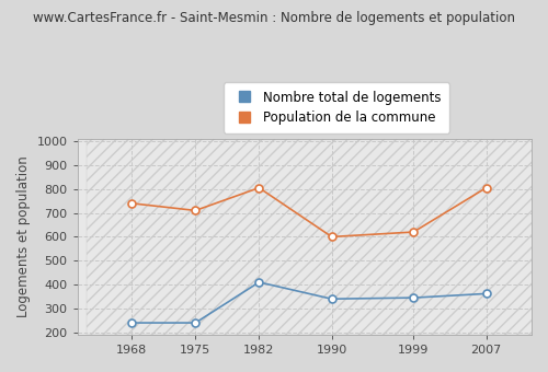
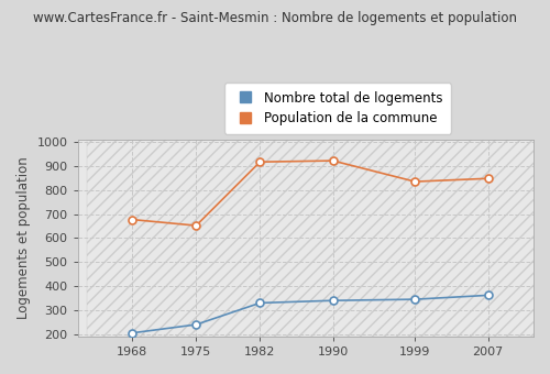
Nombre total de logements/1968: 240 -> 205
Population de la commune/1968: 740 -> 677
Population de la commune/1975: 710 -> 652
Nombre total de logements/1982: 410 -> 330
Population de la commune/1982: 805 -> 917
Population de la commune/1990: 600 -> 922
Population de la commune/1999: 620 -> 835
Population de la commune/2007: 805 -> 848
